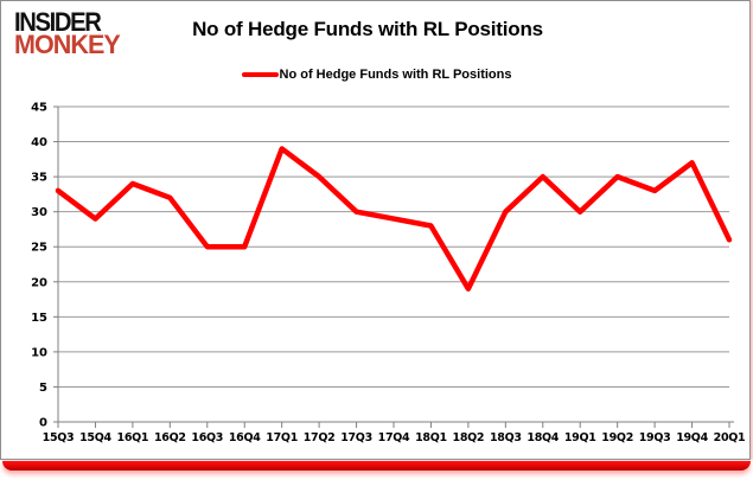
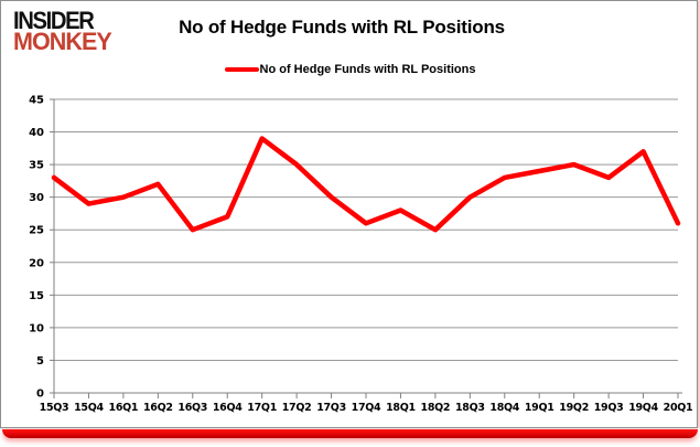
16Q1: 34 -> 30
16Q4: 25 -> 27
17Q4: 29 -> 26
18Q2: 19 -> 25
18Q4: 35 -> 33
19Q1: 30 -> 34
